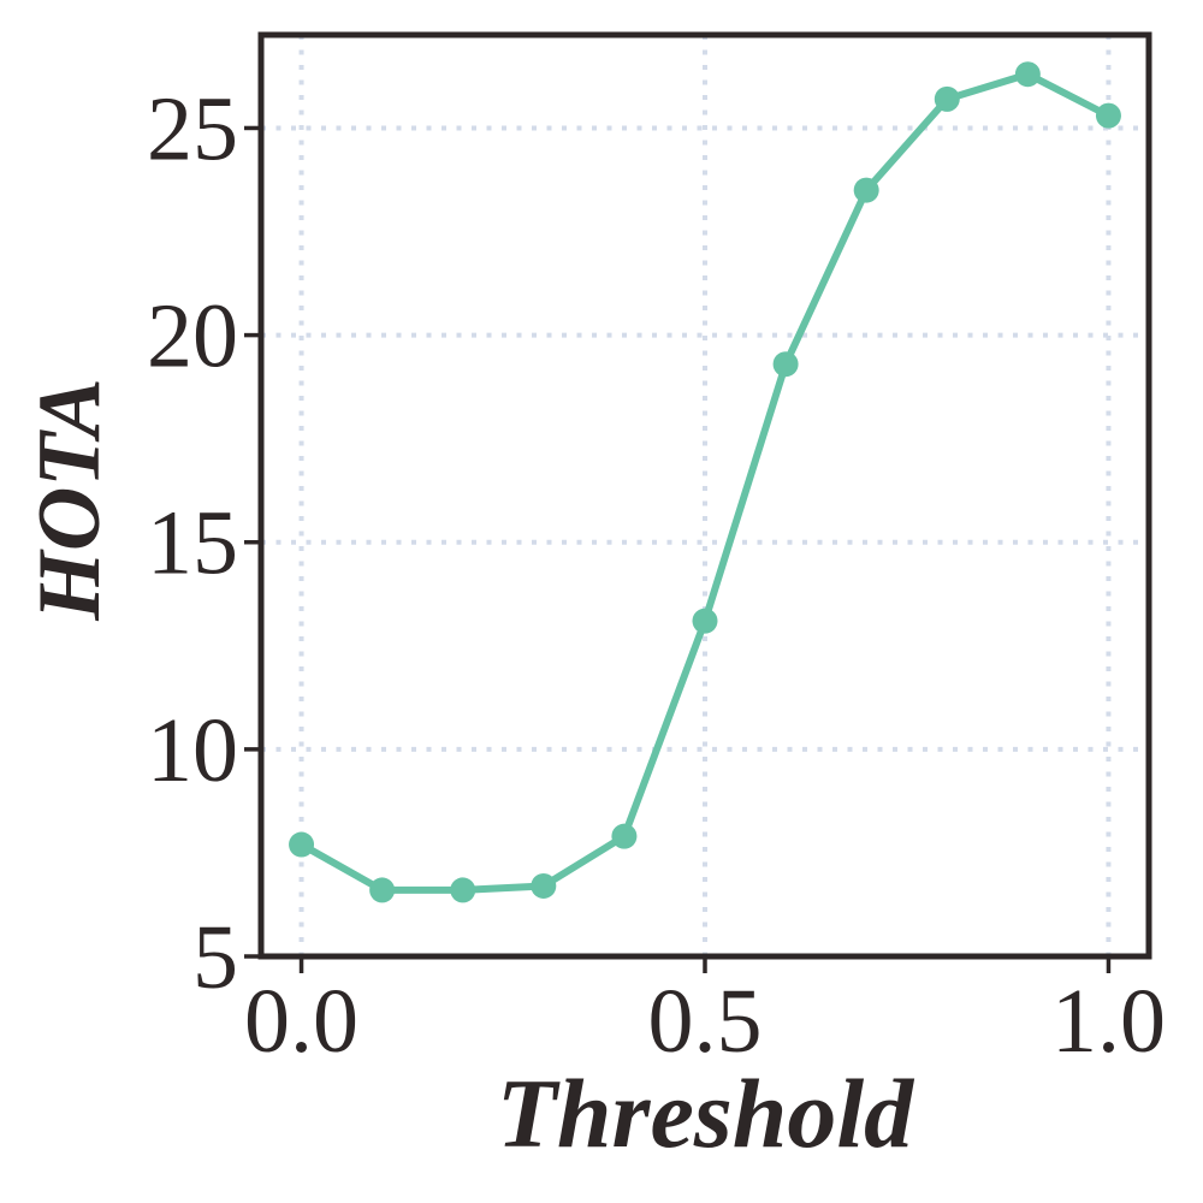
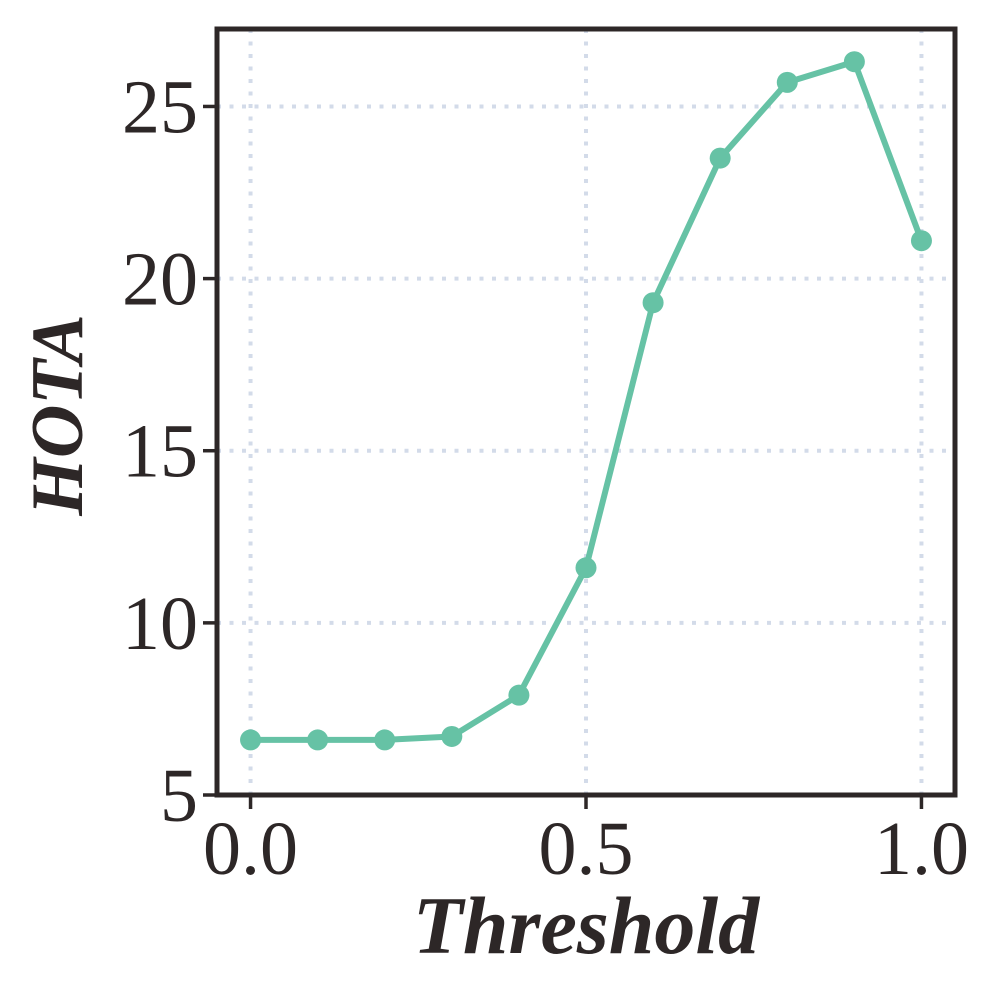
0.0: 7.7 -> 6.6
0.5: 13.1 -> 11.6
1.0: 25.3 -> 21.1
